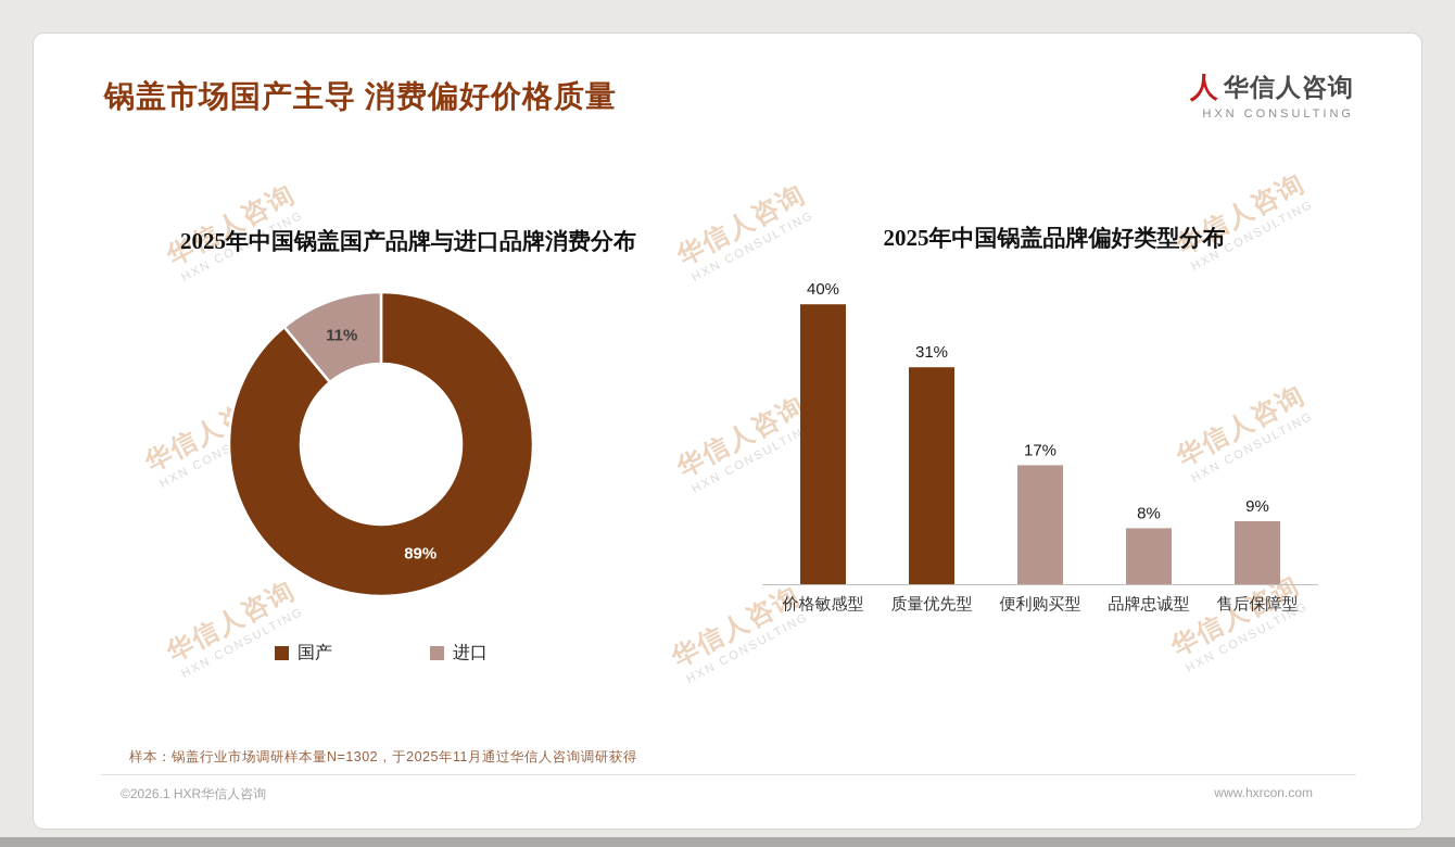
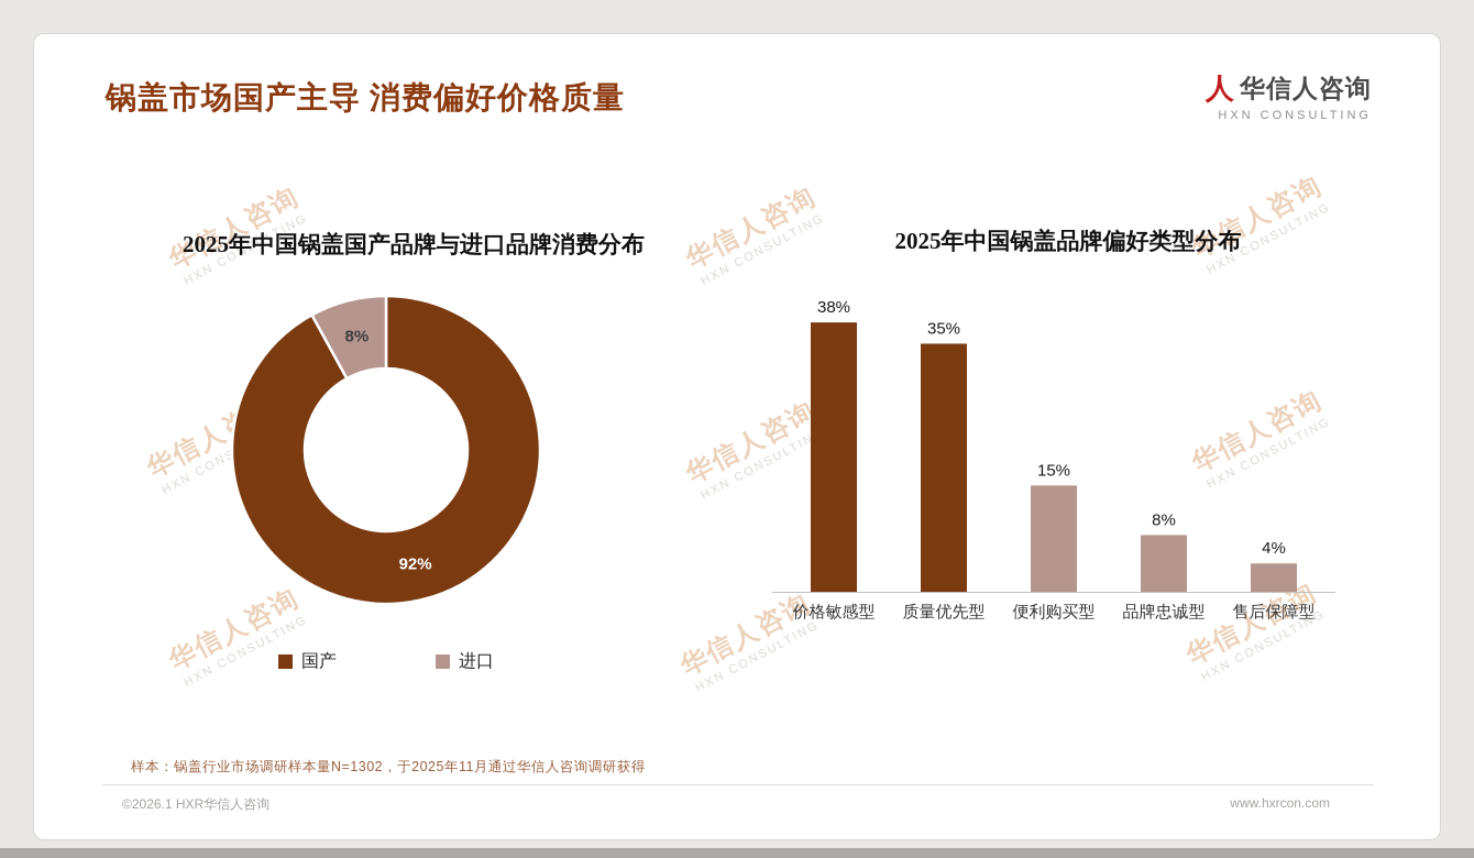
2025年中国锅盖国产品牌与进口品牌消费分布/国产: 89% -> 92%
2025年中国锅盖国产品牌与进口品牌消费分布/进口: 11% -> 8%
2025年中国锅盖品牌偏好类型分布/价格敏感型: 40% -> 38%
2025年中国锅盖品牌偏好类型分布/质量优先型: 31% -> 35%
2025年中国锅盖品牌偏好类型分布/便利购买型: 17% -> 15%
2025年中国锅盖品牌偏好类型分布/售后保障型: 9% -> 4%
